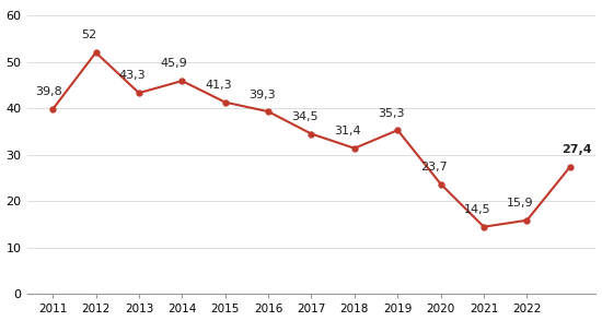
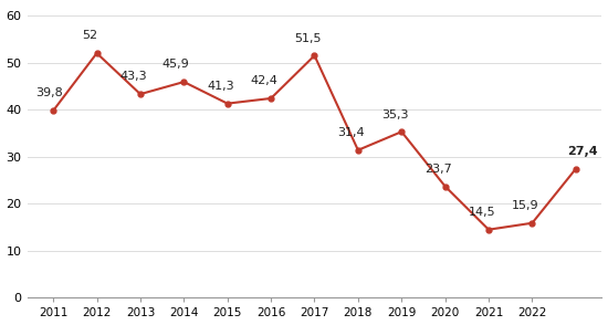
2016: 39,3 -> 42,4
2017: 34,5 -> 51,5
